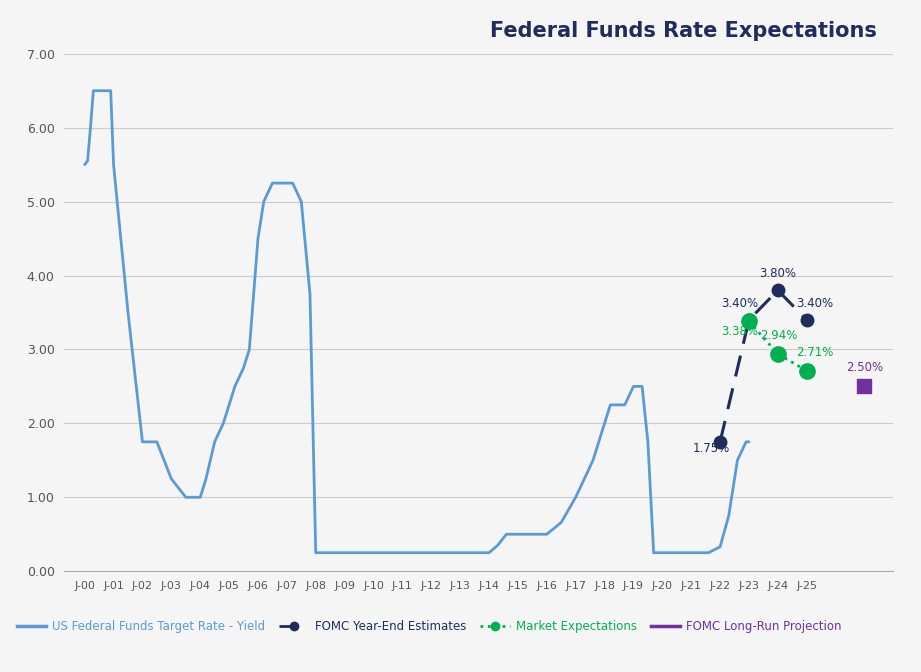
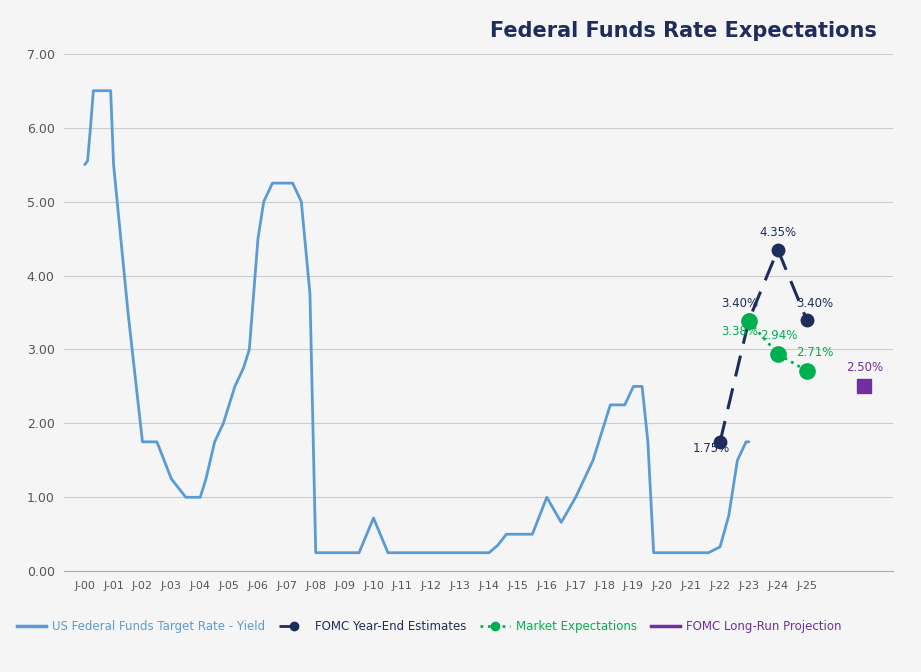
US Federal Funds Target Rate - Yield/J-10: 0.25 -> 0.72
US Federal Funds Target Rate - Yield/J-16: 0.50 -> 1.00
FOMC Year-End Estimates/J-24: 3.80% -> 4.35%
